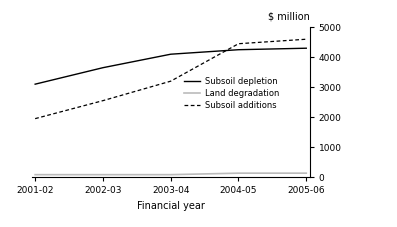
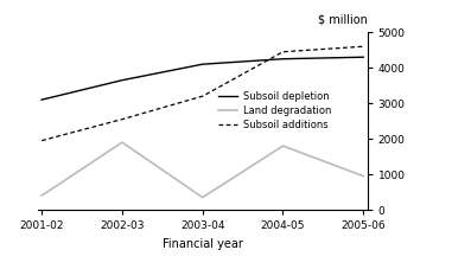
Land degradation/2001-02: 80 -> 400
Land degradation/2002-03: 80 -> 1900
Land degradation/2003-04: 80 -> 350
Land degradation/2004-05: 130 -> 1800
Land degradation/2005-06: 130 -> 950
